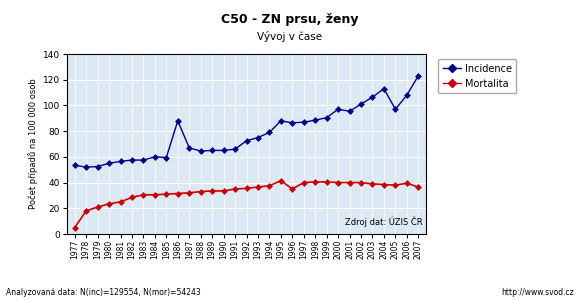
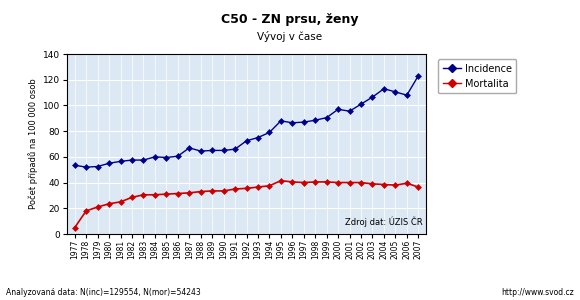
Incidence/1986: 88 -> 60
Mortalita/1996: 35 -> 40
Incidence/2005: 97 -> 110
